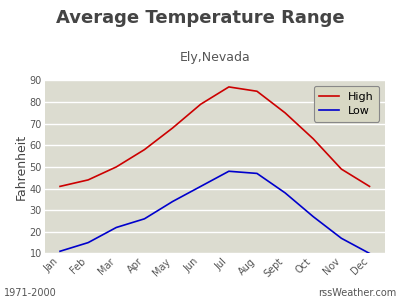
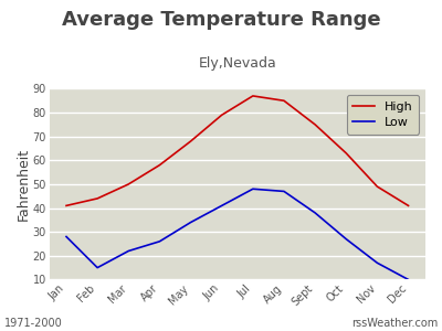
Low/Jan: 11 -> 28
